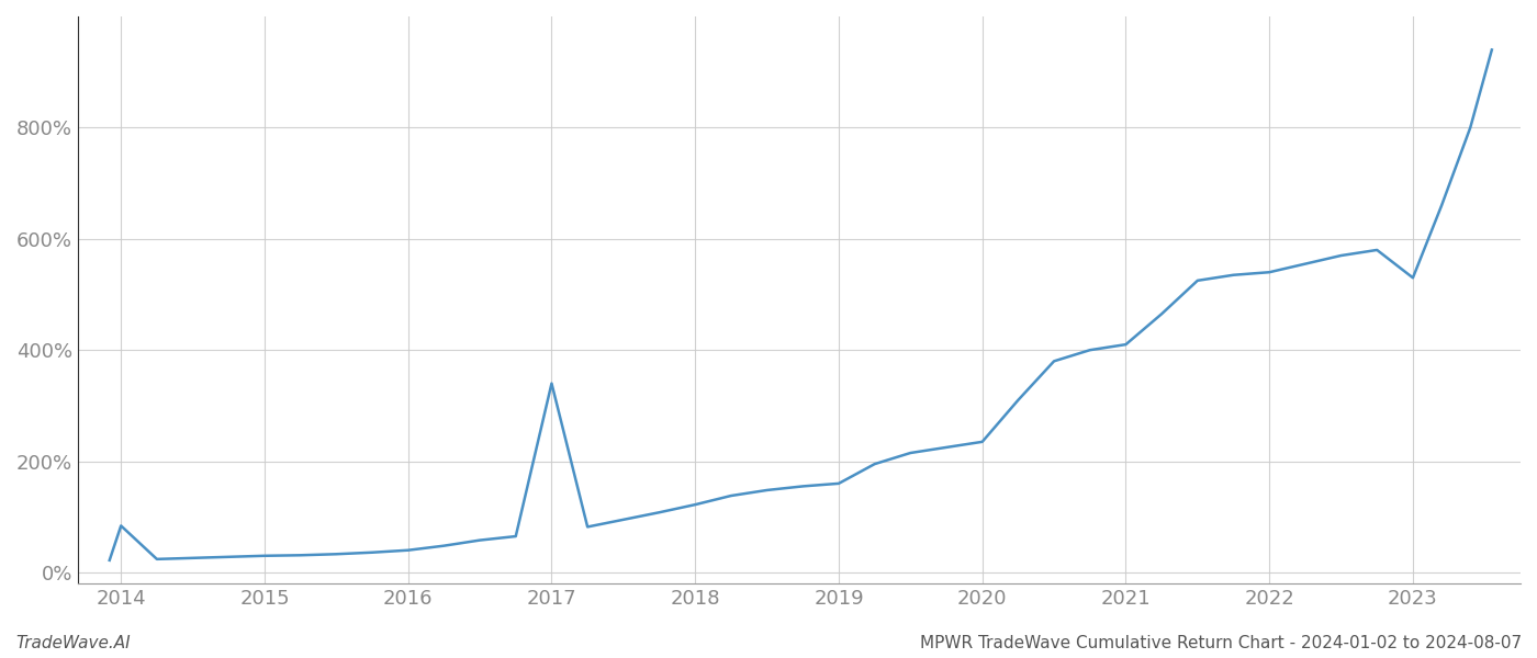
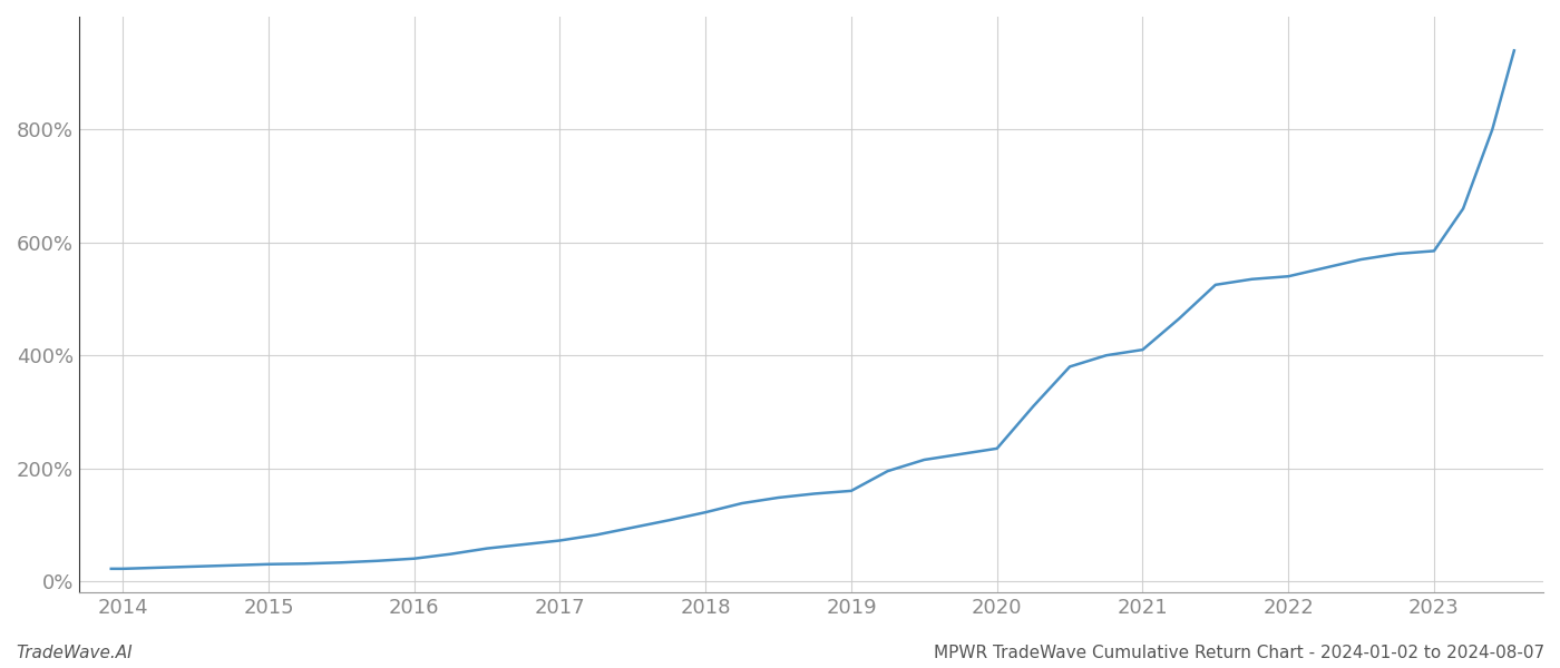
2014: 84% -> 22%
2017: 340% -> 72%
2023: 530% -> 585%
